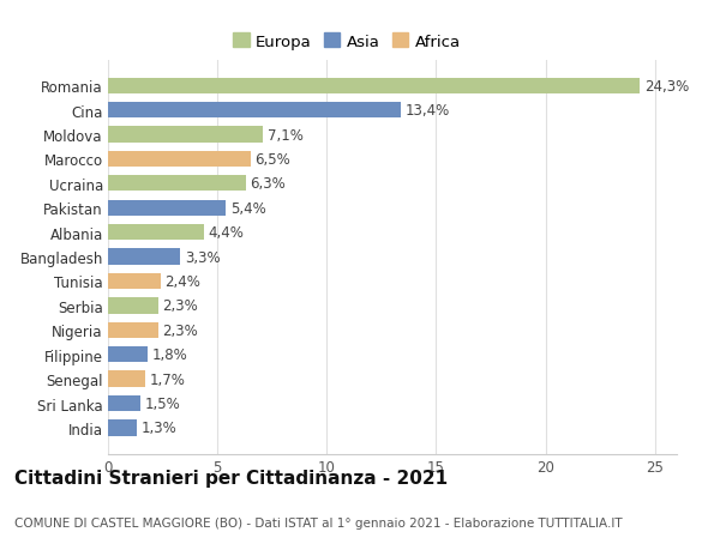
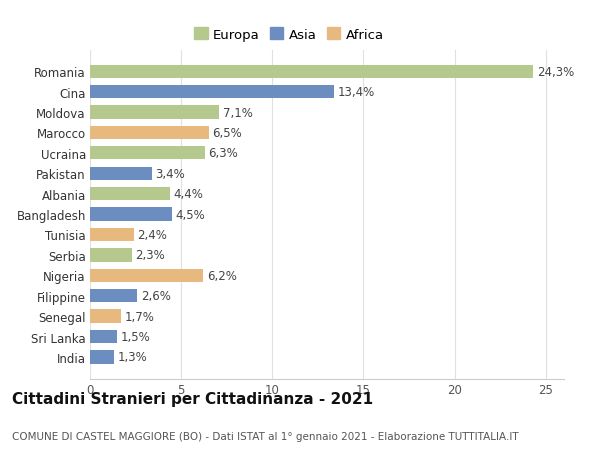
Pakistan: 5,4% -> 3,4%
Bangladesh: 3,3% -> 4,5%
Nigeria: 2,3% -> 6,2%
Filippine: 1,8% -> 2,6%
